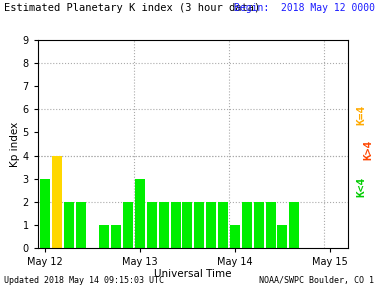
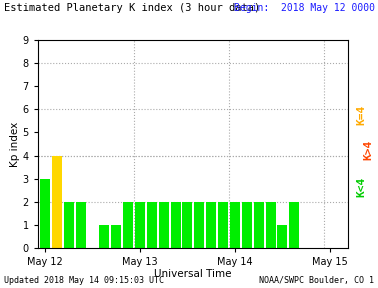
May 13: 3 -> 2
May 14: 1 -> 2
